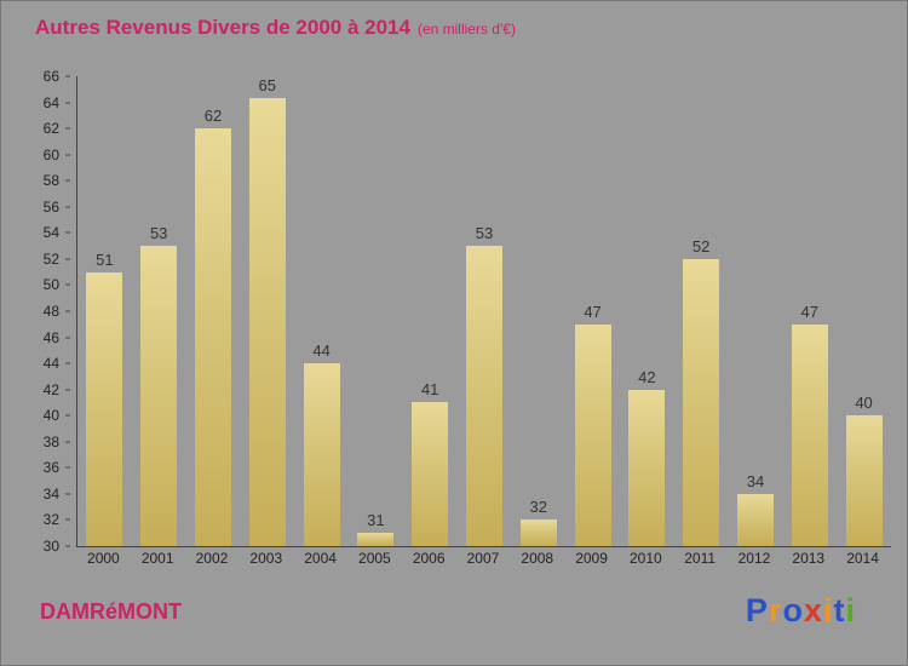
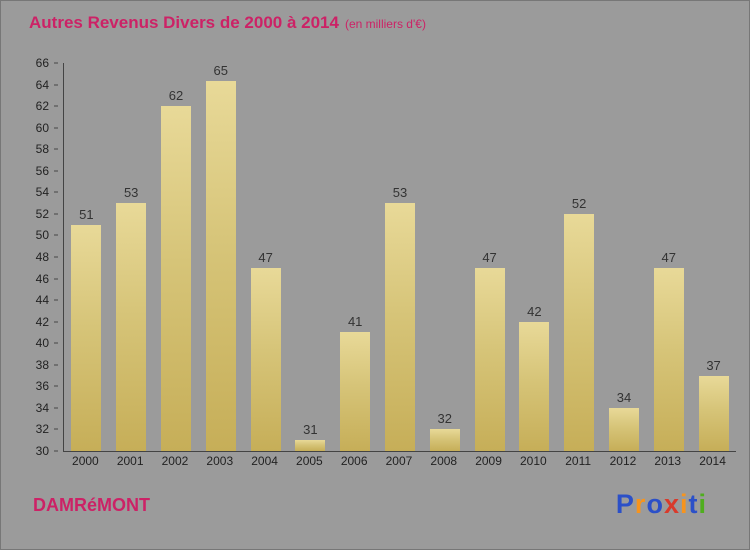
2004: 44 -> 47
2014: 40 -> 37
